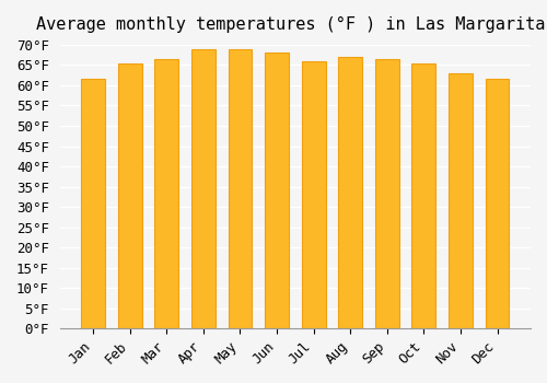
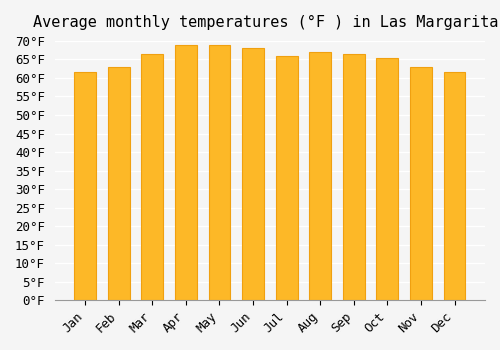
Feb: 65.5°F -> 63.0°F
